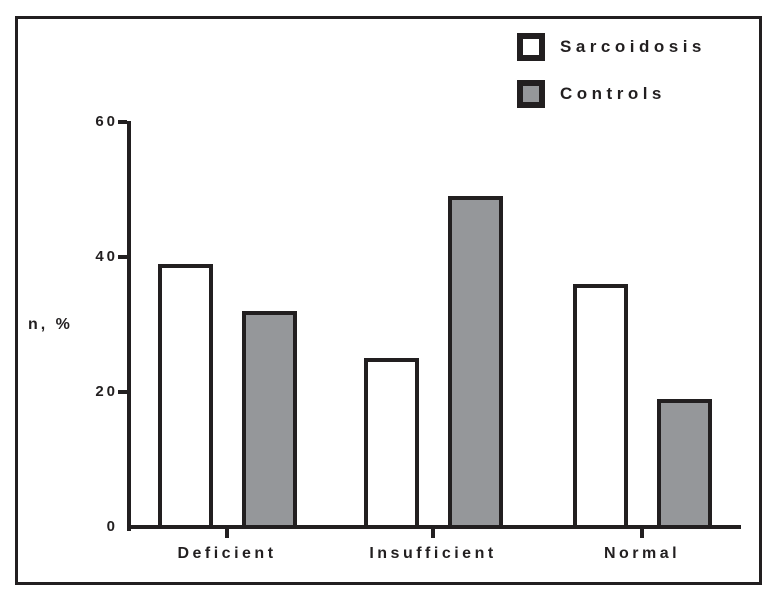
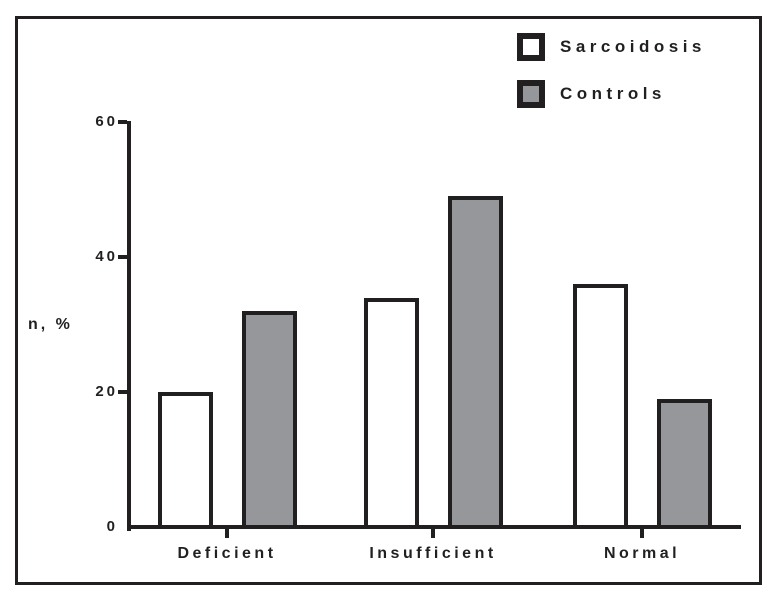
Sarcoidosis/Deficient: 39 -> 20
Sarcoidosis/Insufficient: 25 -> 34
